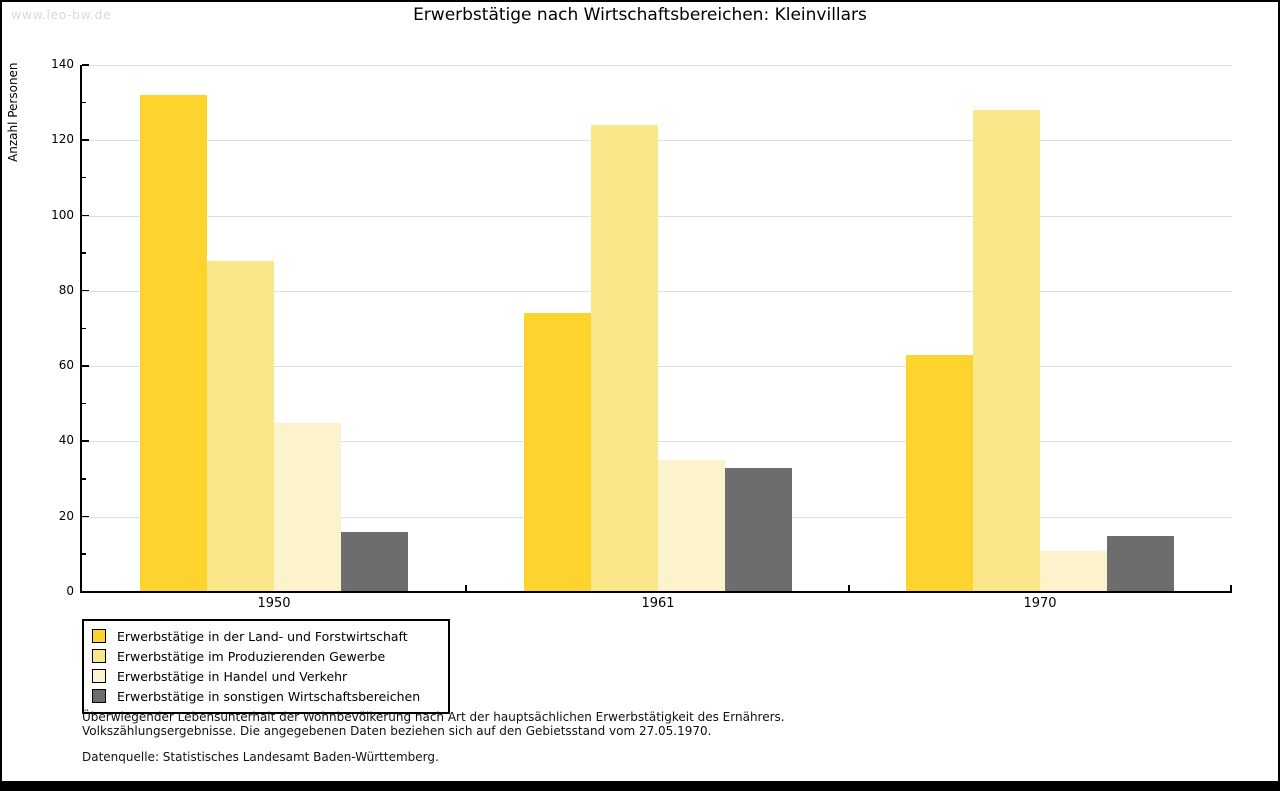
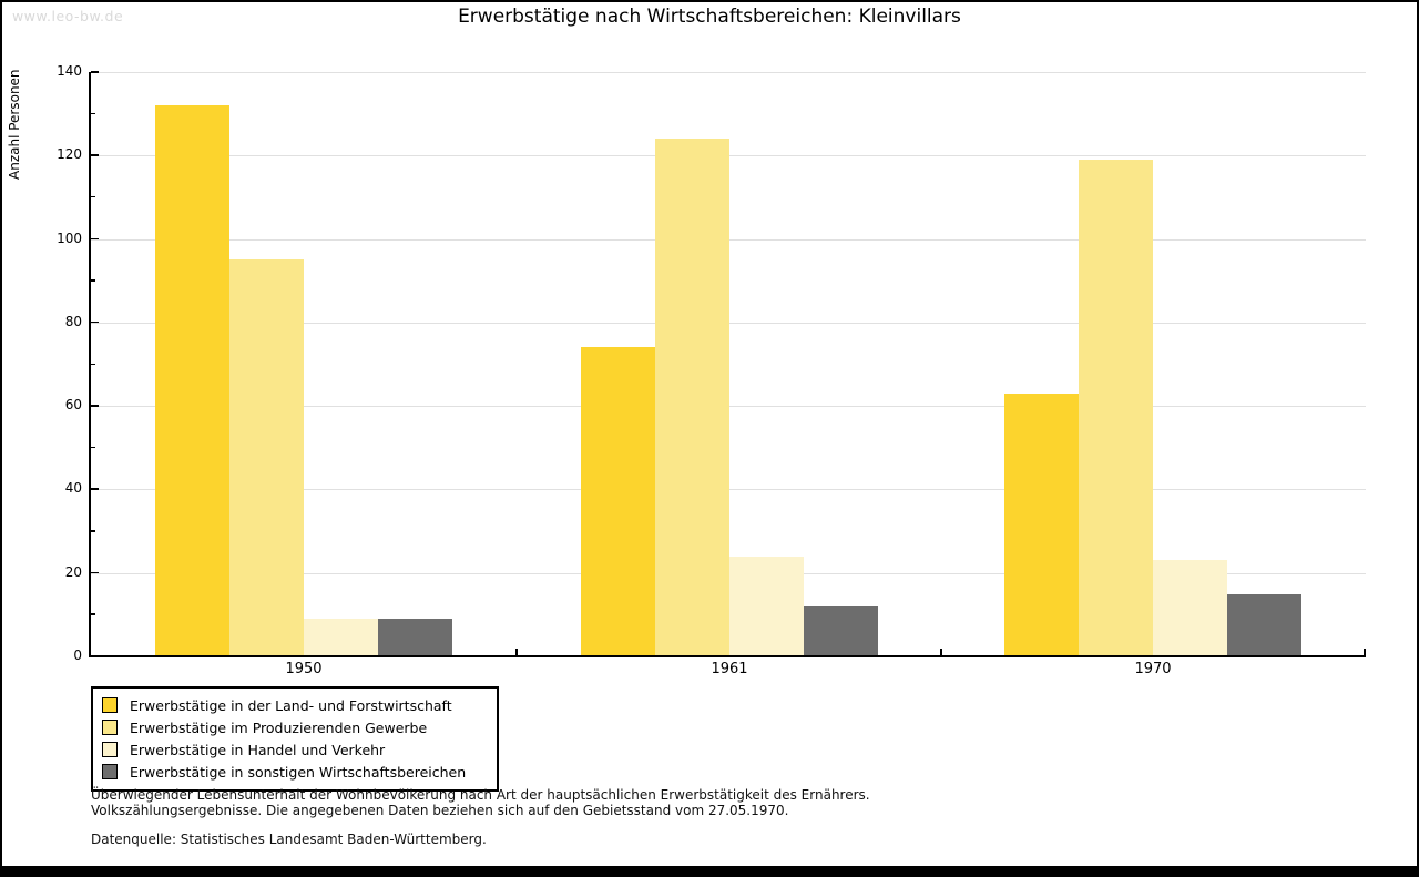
Erwerbstätige im Produzierenden Gewerbe/1950: 88 -> 95
Erwerbstätige in Handel und Verkehr/1950: 45 -> 9
Erwerbstätige in sonstigen Wirtschaftsbereichen/1950: 16 -> 9
Erwerbstätige in Handel und Verkehr/1961: 35 -> 24
Erwerbstätige in sonstigen Wirtschaftsbereichen/1961: 33 -> 12
Erwerbstätige im Produzierenden Gewerbe/1970: 128 -> 119
Erwerbstätige in Handel und Verkehr/1970: 11 -> 23
